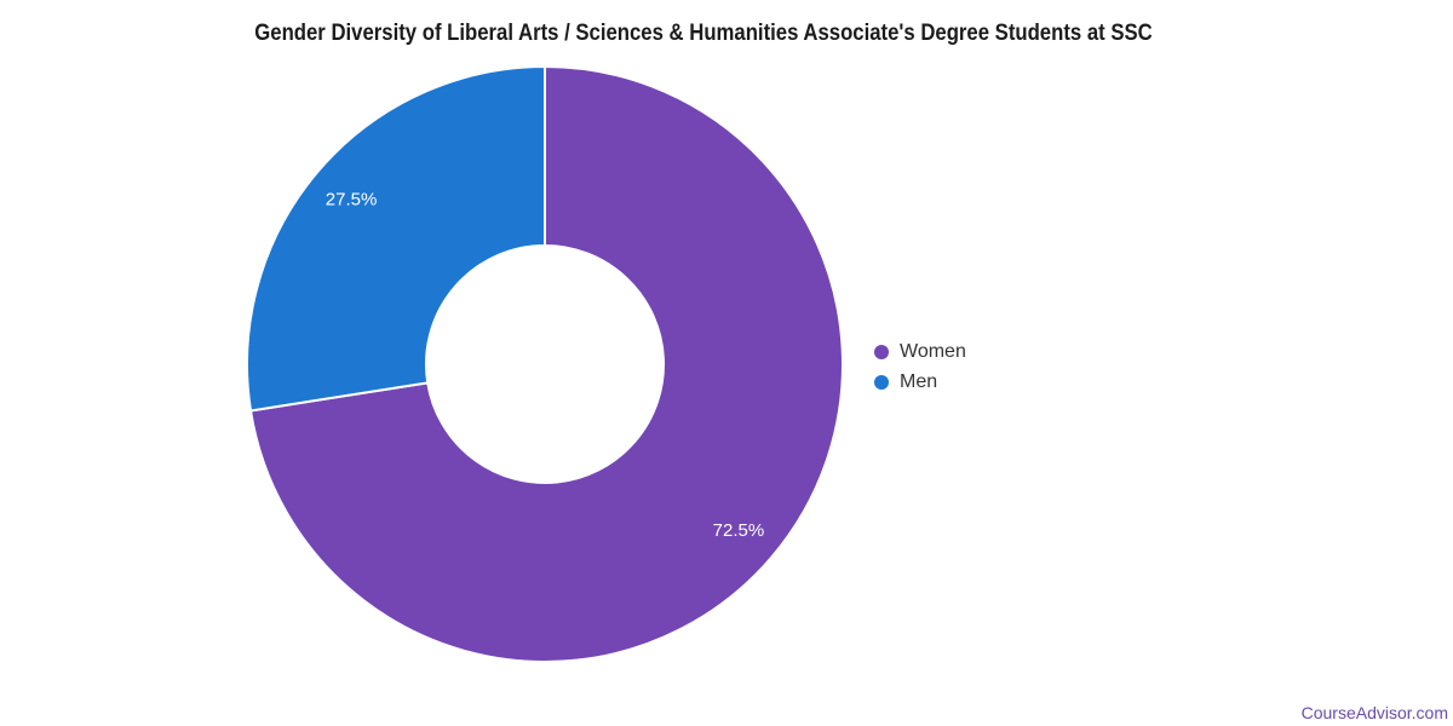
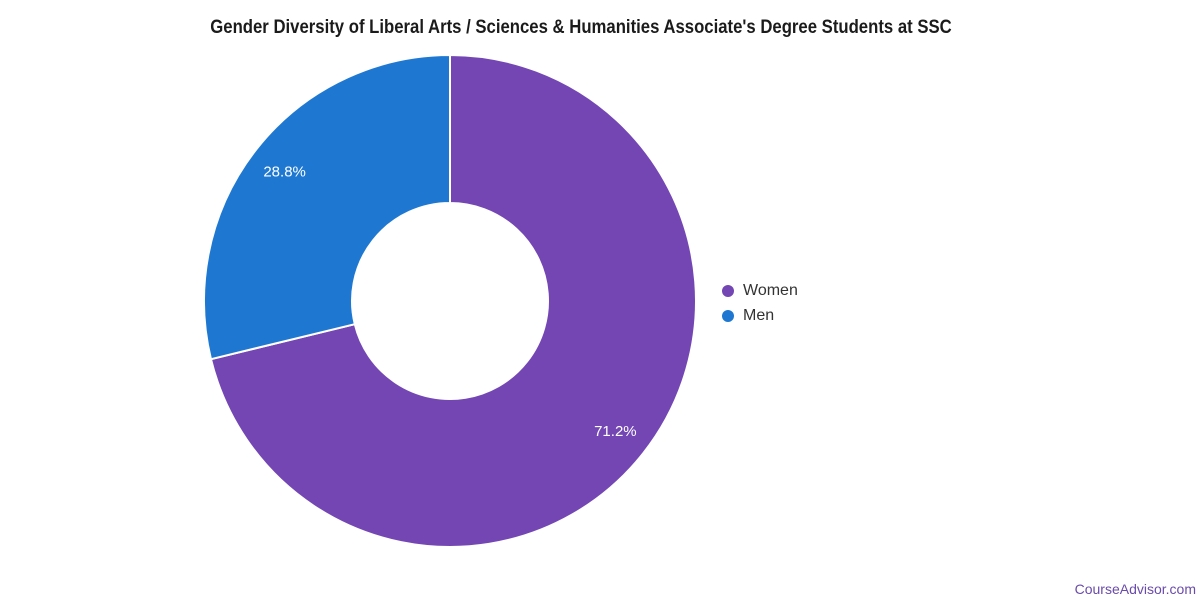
Women: 72.5% -> 71.2%
Men: 27.5% -> 28.8%
